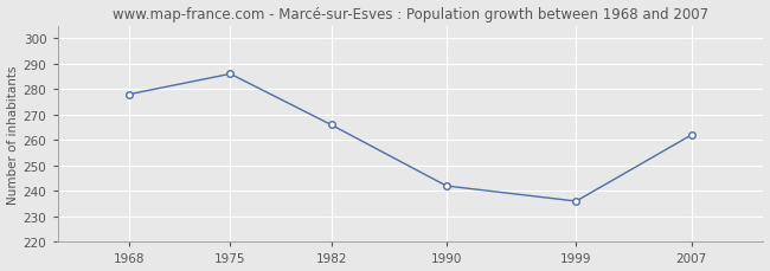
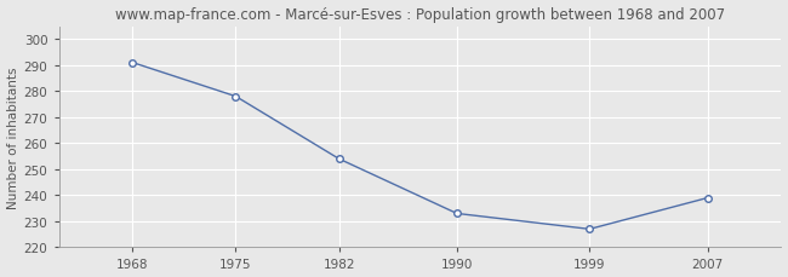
1968: 278 -> 291
1975: 286 -> 278
1982: 266 -> 254
1990: 242 -> 233
1999: 236 -> 227
2007: 262 -> 239
